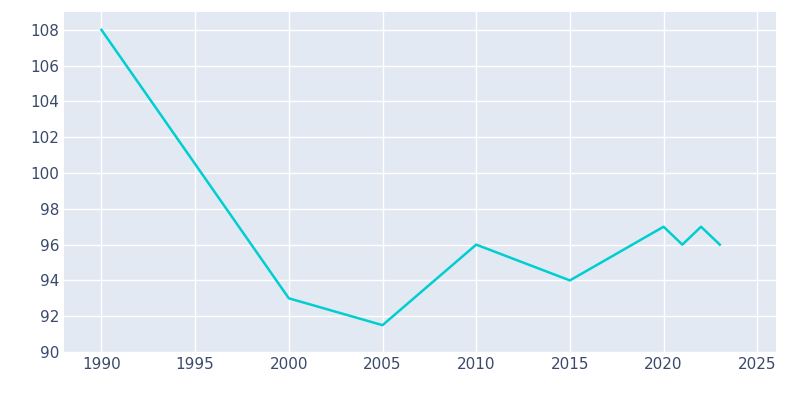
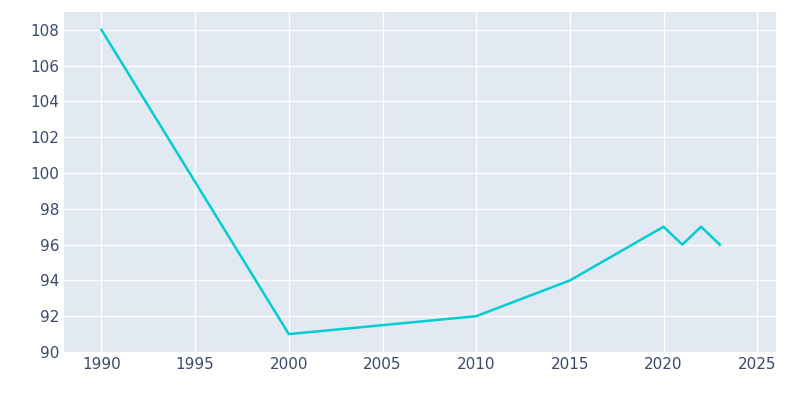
2000: 93.0 -> 91.0
2010: 96.0 -> 92.0
